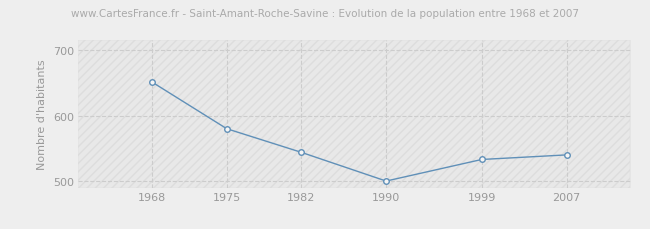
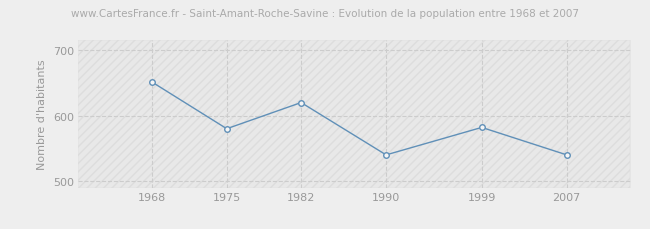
1982: 544 -> 620
1990: 500 -> 540
1999: 533 -> 582
